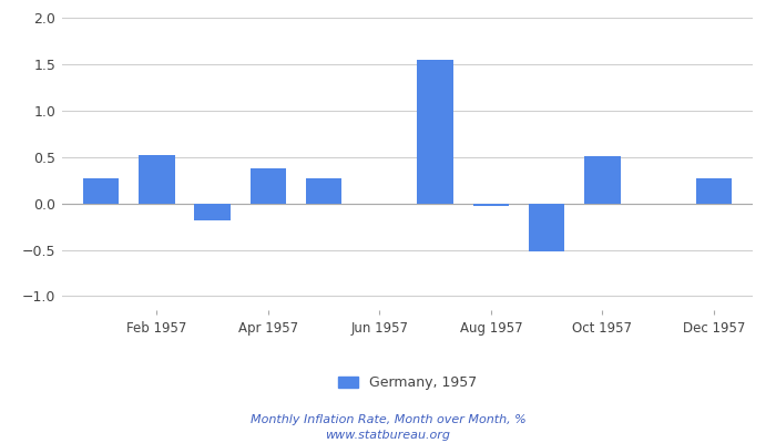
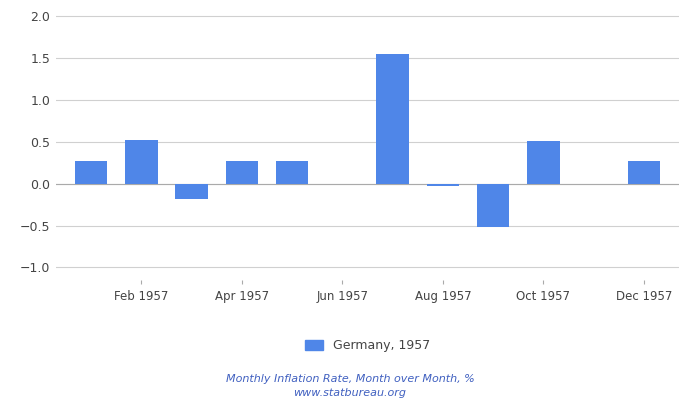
Apr 1957: 0.38 -> 0.27
